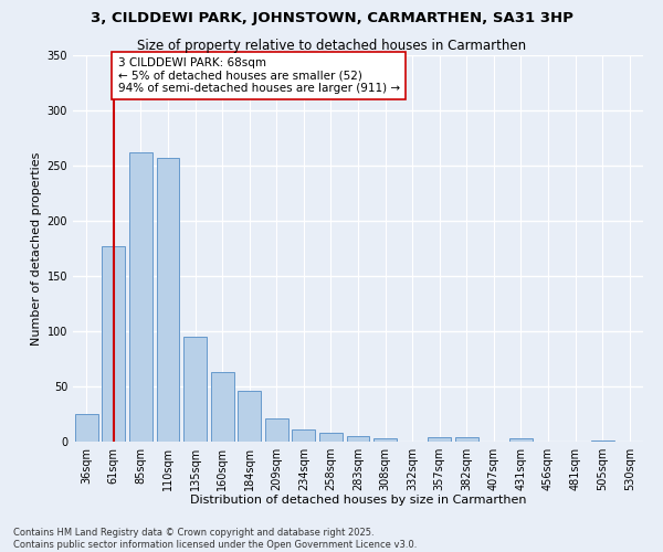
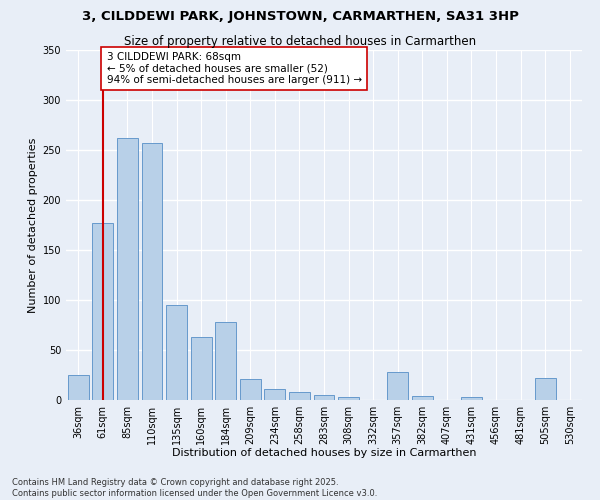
184sqm: 46 -> 78
357sqm: 4 -> 28
505sqm: 1 -> 22
